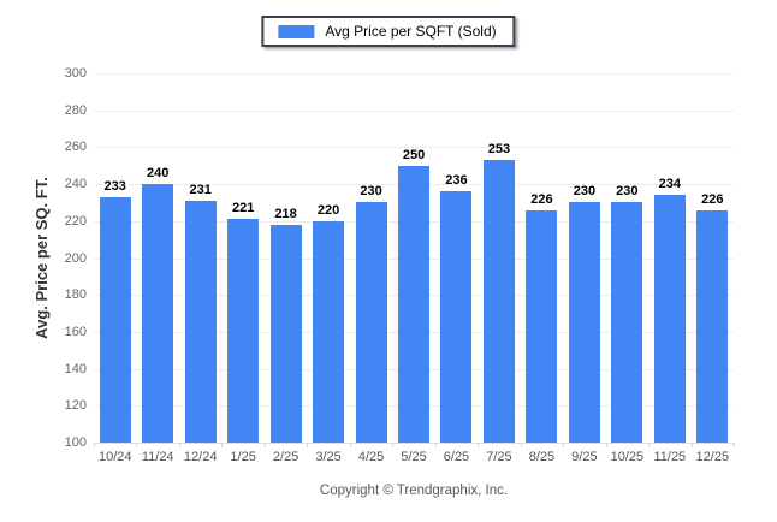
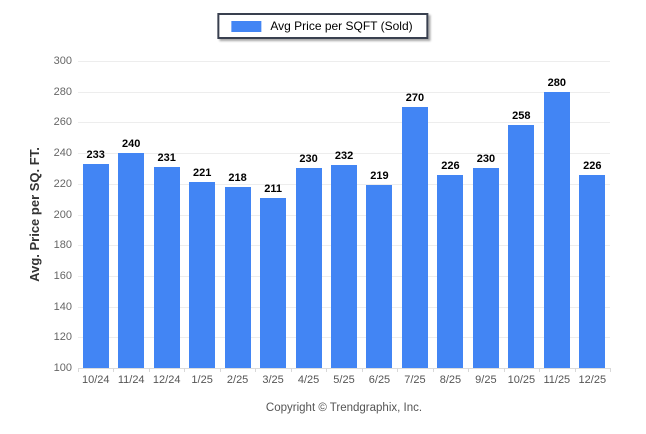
3/25: 220 -> 211
5/25: 250 -> 232
6/25: 236 -> 219
7/25: 253 -> 270
10/25: 230 -> 258
11/25: 234 -> 280
